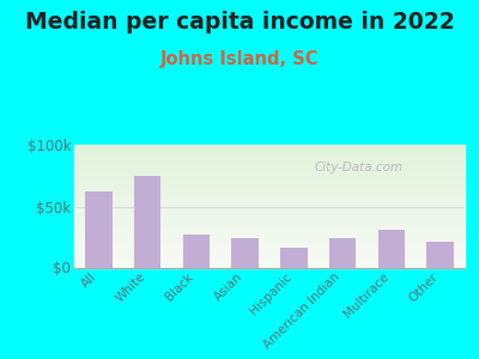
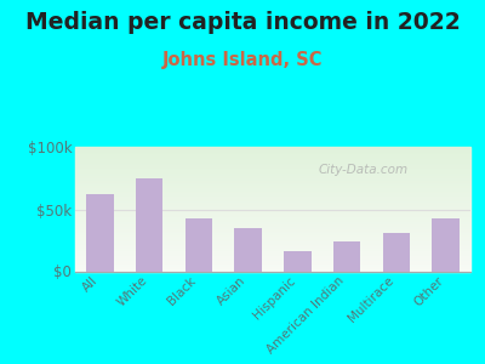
Black: $27k -> $43k
Asian: $24k -> $35k
Other: $21k -> $43k
